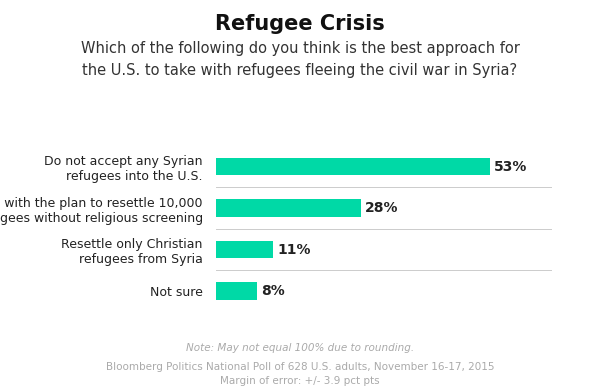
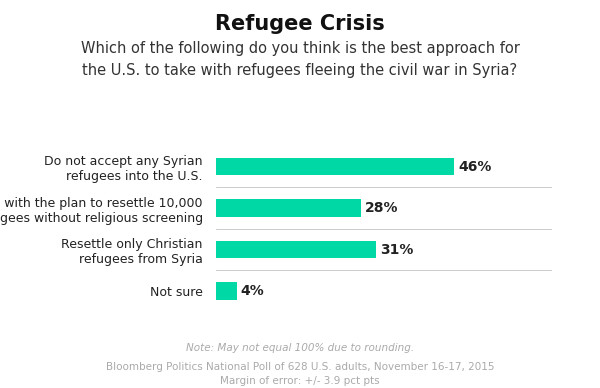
Do not accept any Syrian refugees into the U.S.: 53% -> 46%
Resettle only Christian refugees from Syria: 11% -> 31%
Not sure: 8% -> 4%
